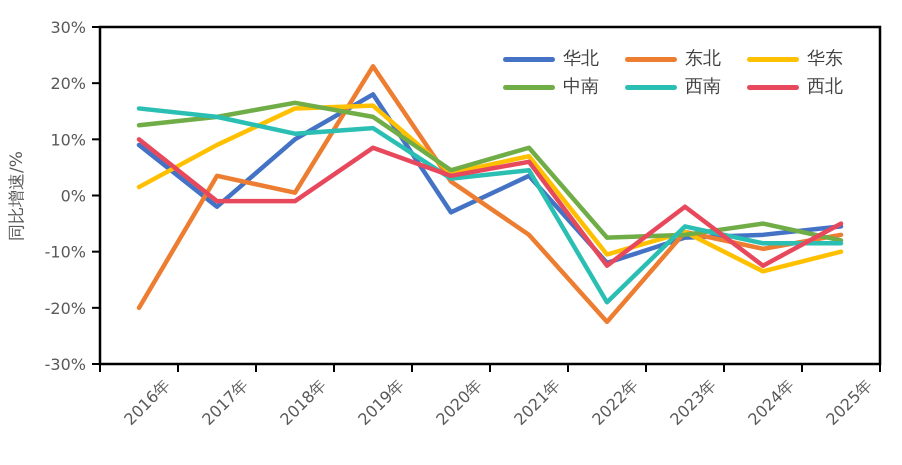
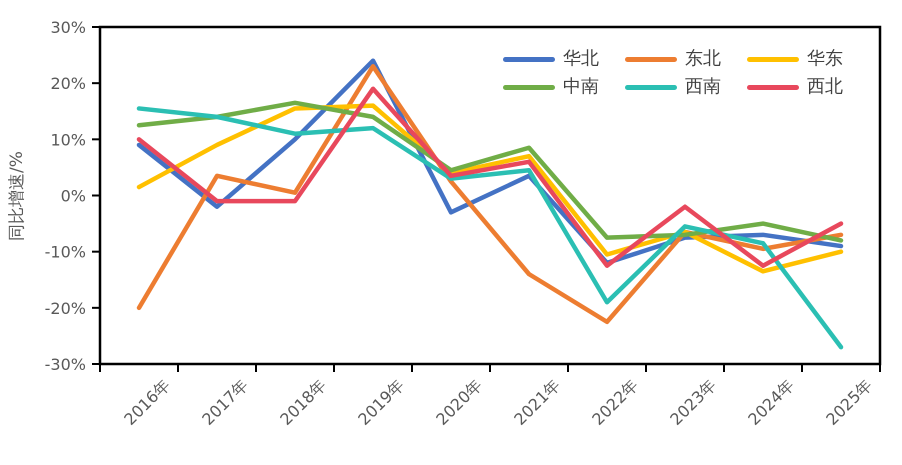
华北/2019年: 18% -> 24%
西北/2019年: 8% -> 19%
东北/2021年: -7% -> -14%
华北/2025年: -6% -> -9%
西南/2025年: -8% -> -27%
